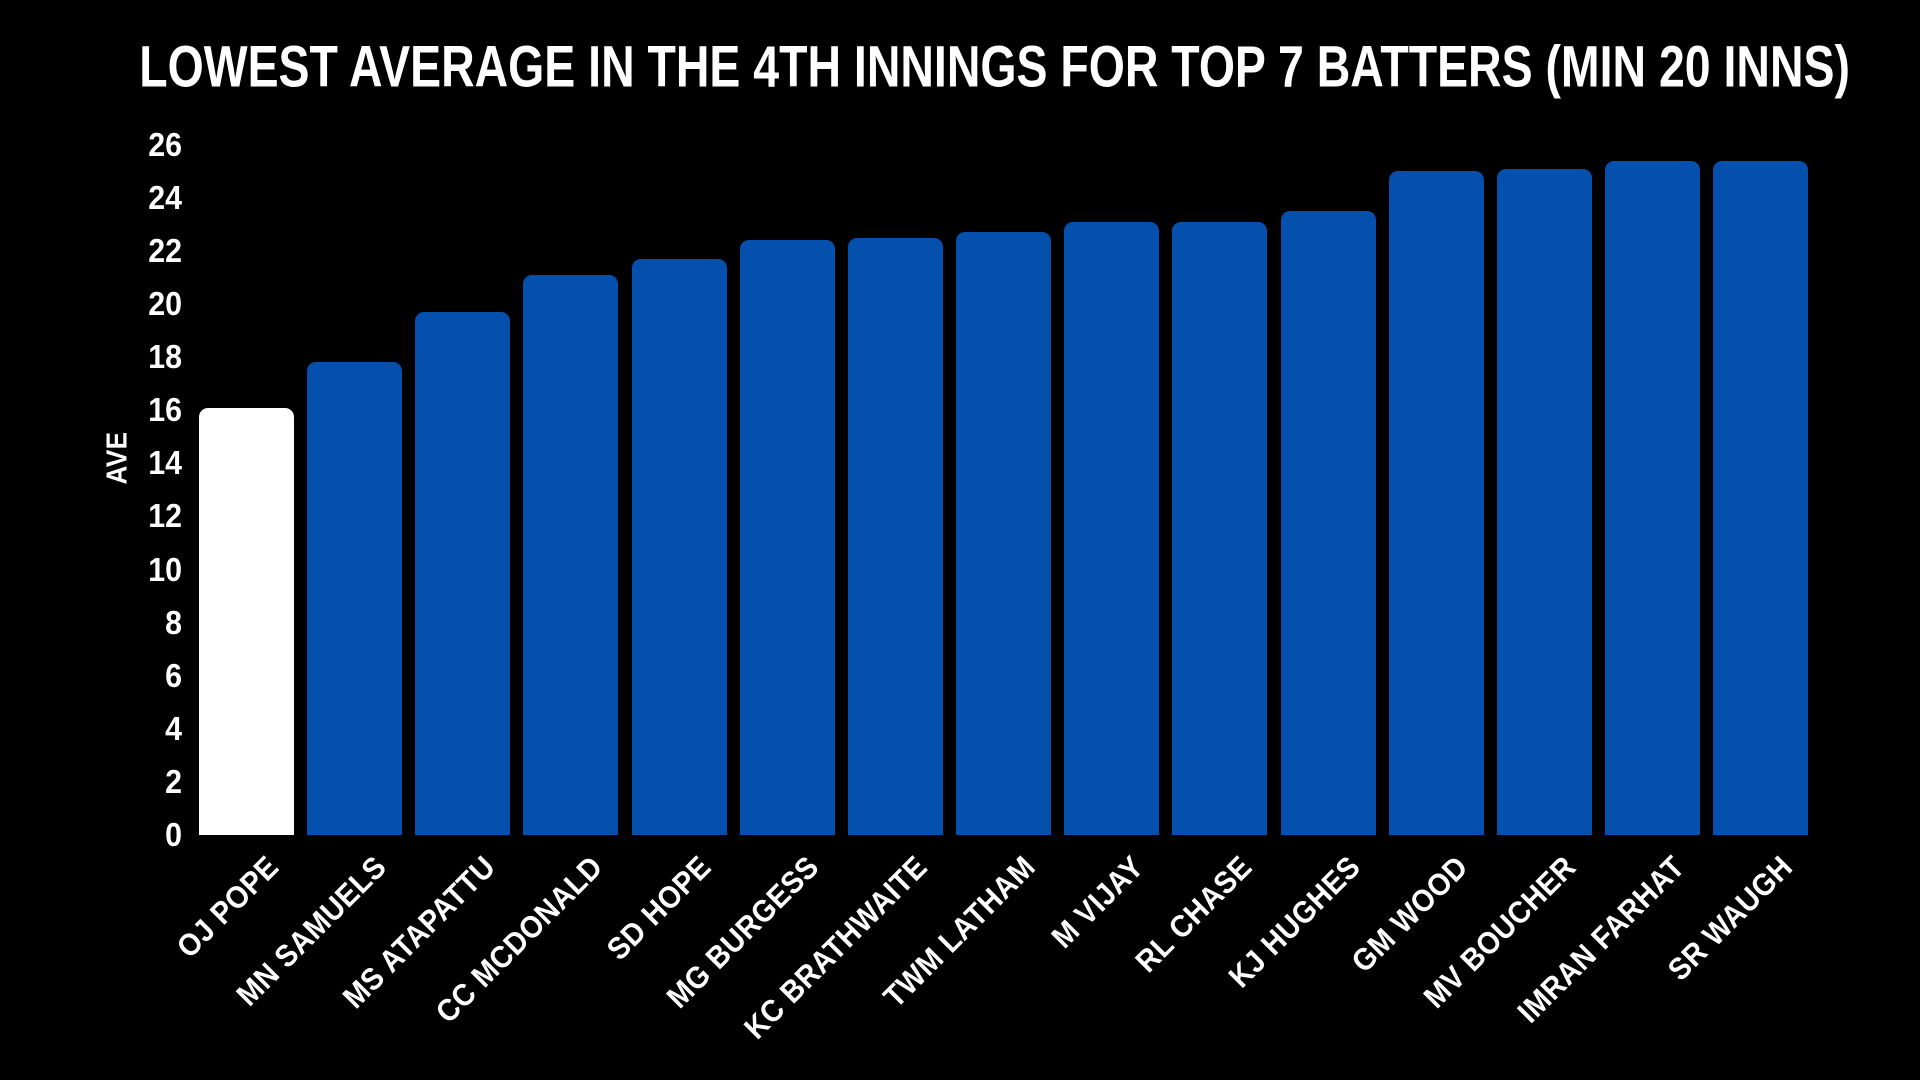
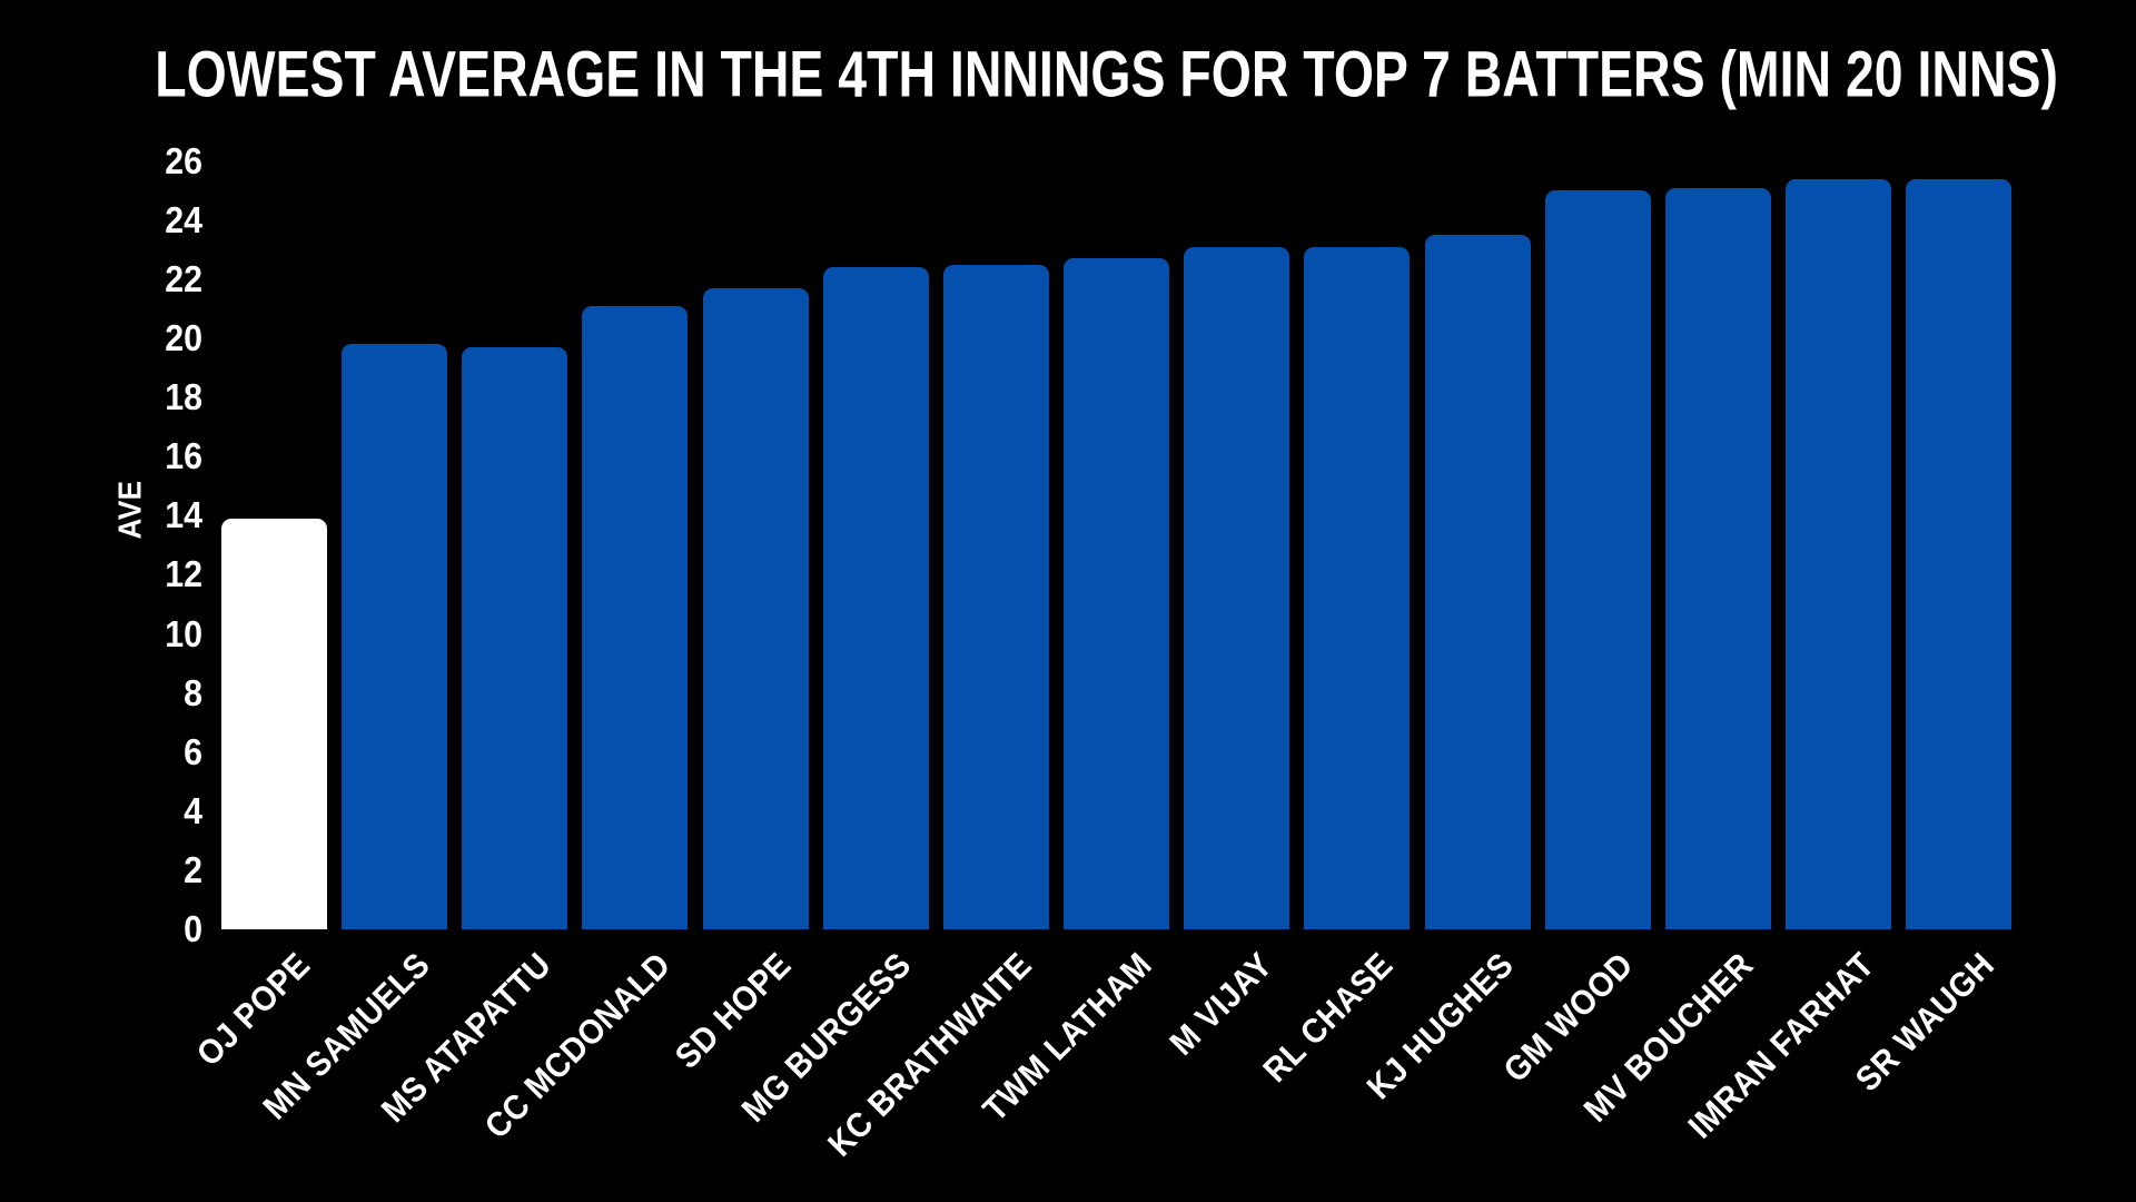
OJ POPE: 16.1 -> 13.9
MN SAMUELS: 17.8 -> 19.8
